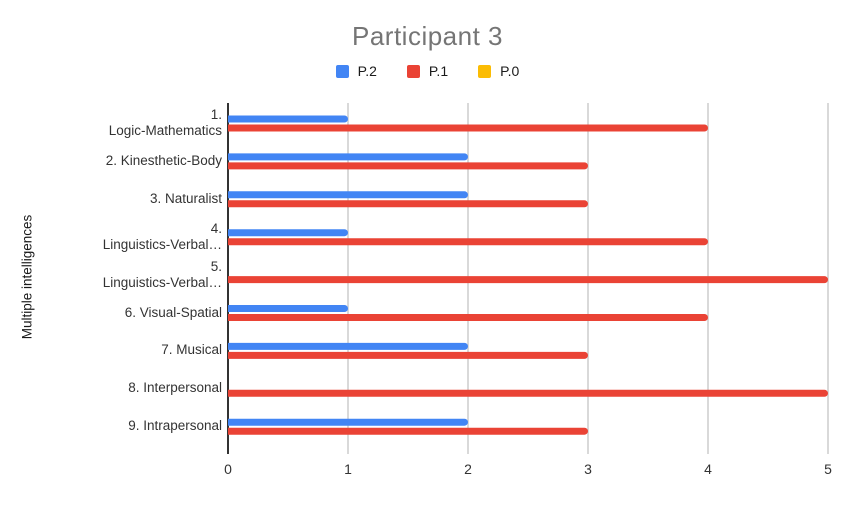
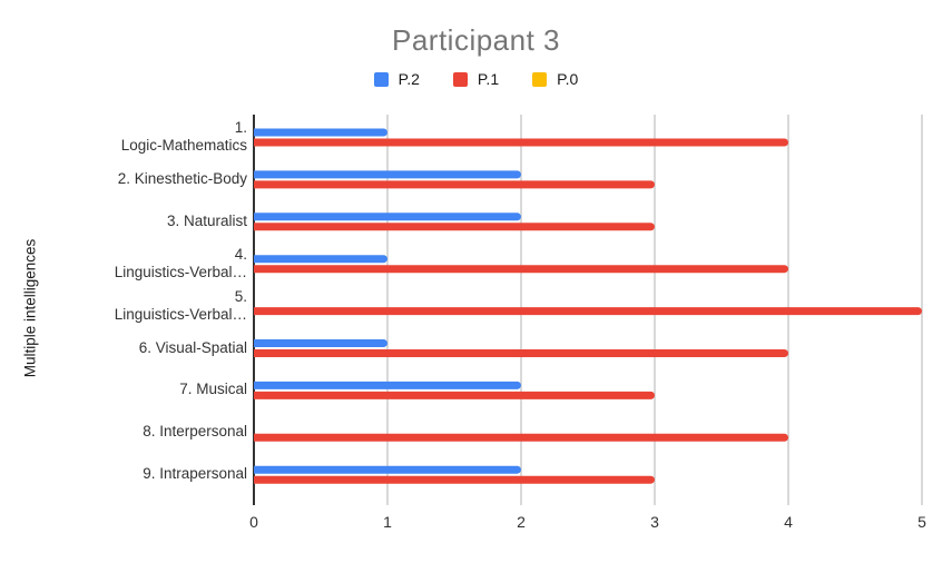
P.1/8. Interpersonal: 5 -> 4
